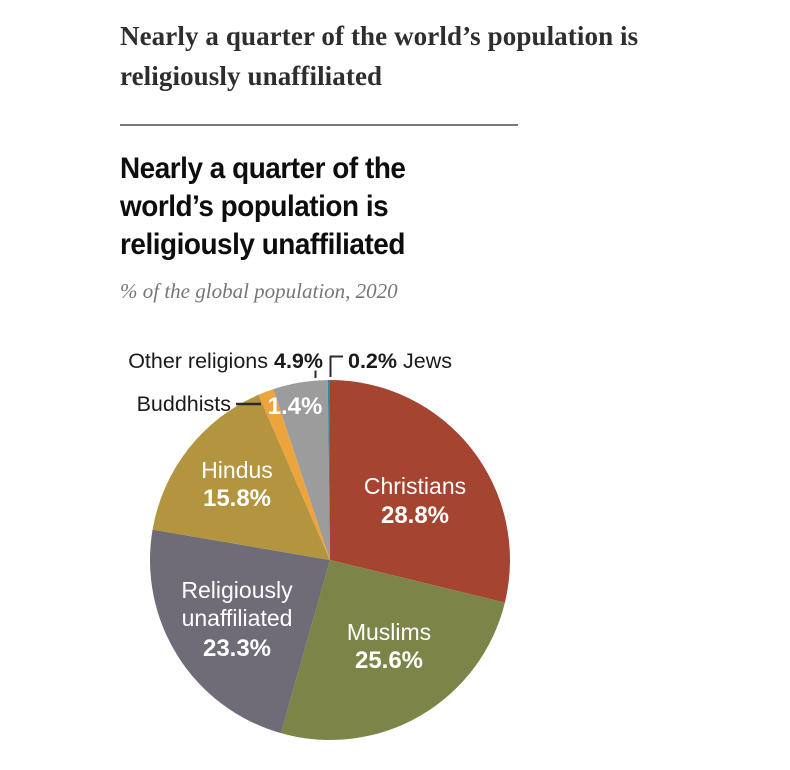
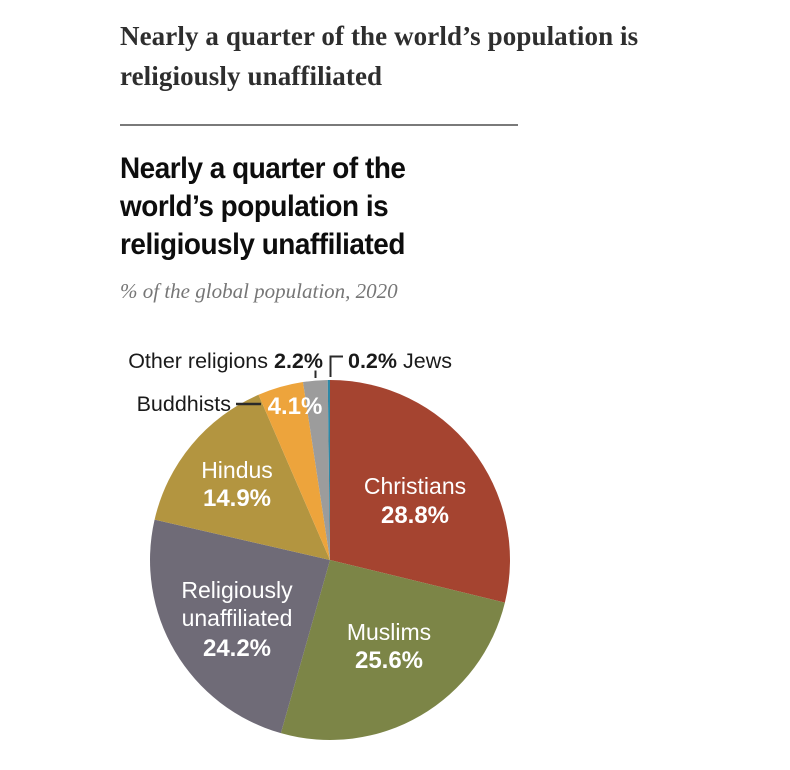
Religiously unaffiliated: 23.3% -> 24.2%
Hindus: 15.8% -> 14.9%
Buddhists: 1.4% -> 4.1%
Other religions: 4.9% -> 2.2%
